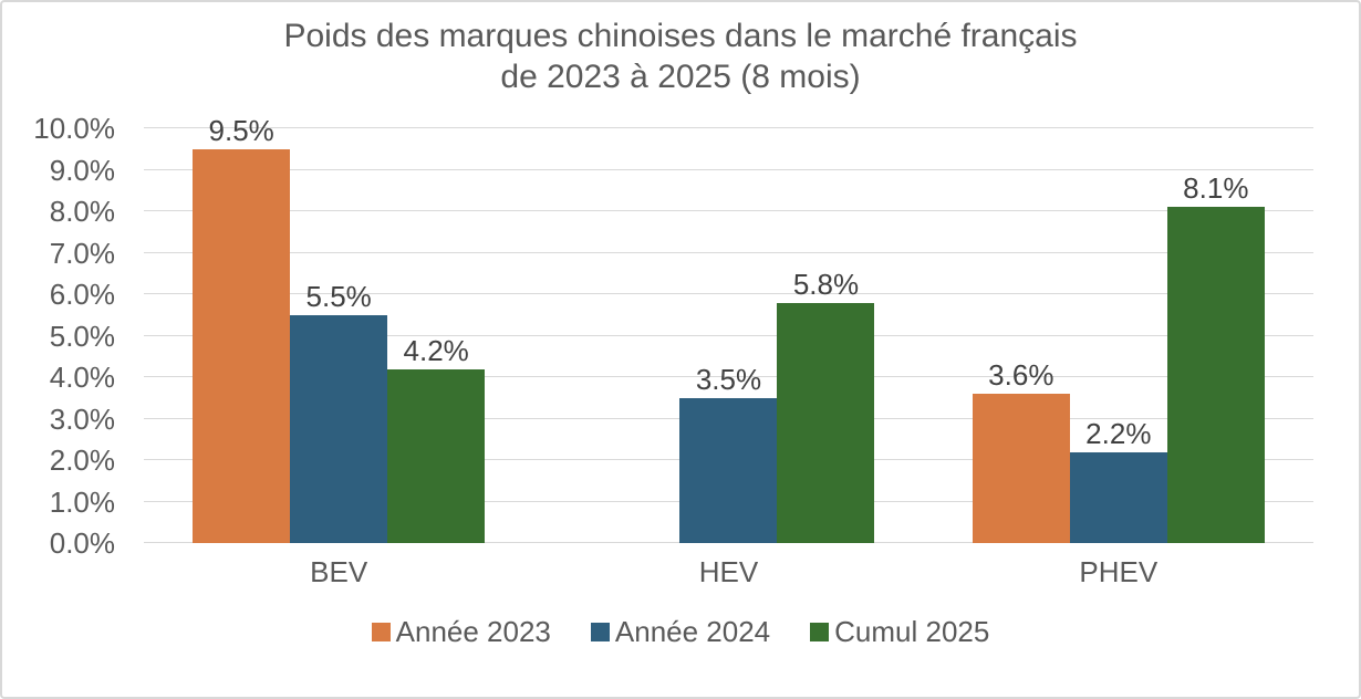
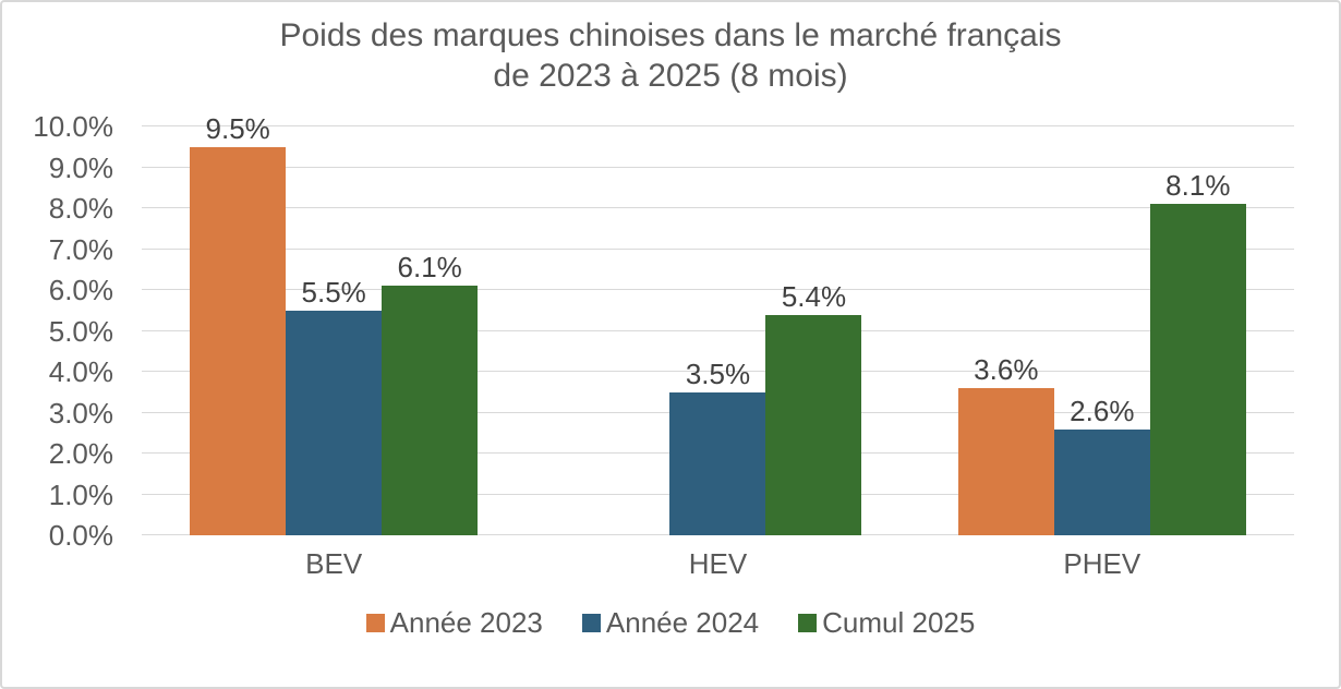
Cumul 2025/BEV: 4.2% -> 6.1%
Cumul 2025/HEV: 5.8% -> 5.4%
Année 2024/PHEV: 2.2% -> 2.6%
